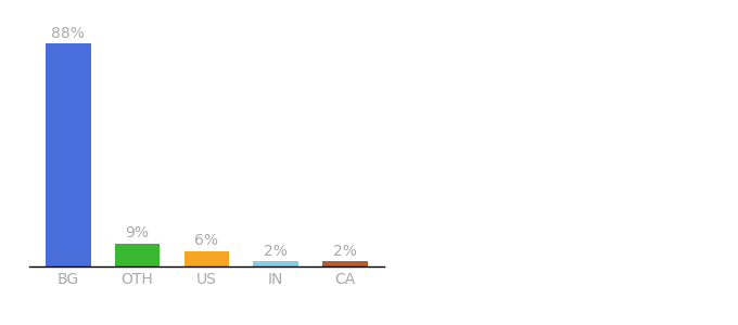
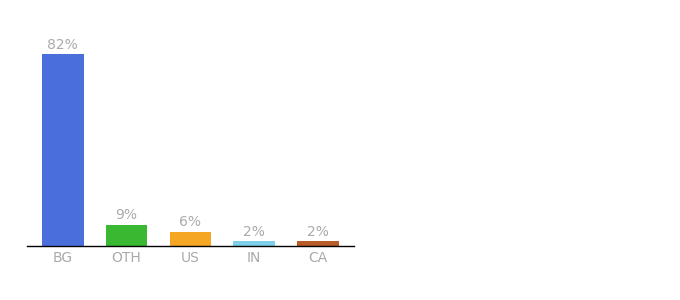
BG: 88% -> 82%
